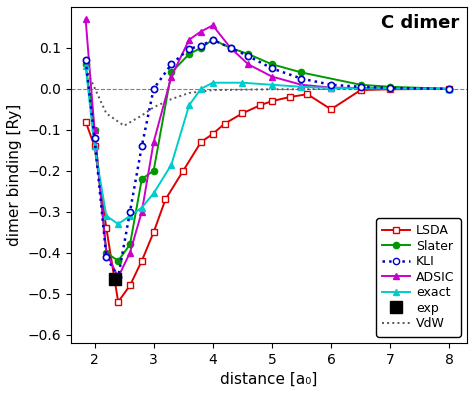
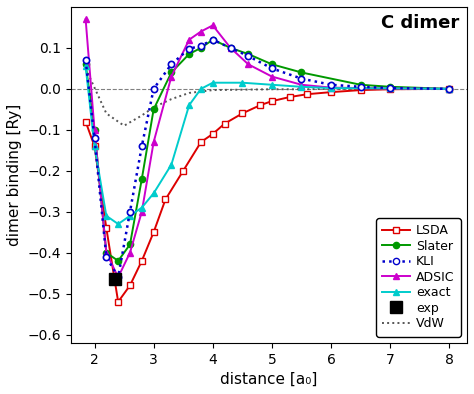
Slater/3: -0.200 -> -0.050
LSDA/6: -0.050 -> -0.008
